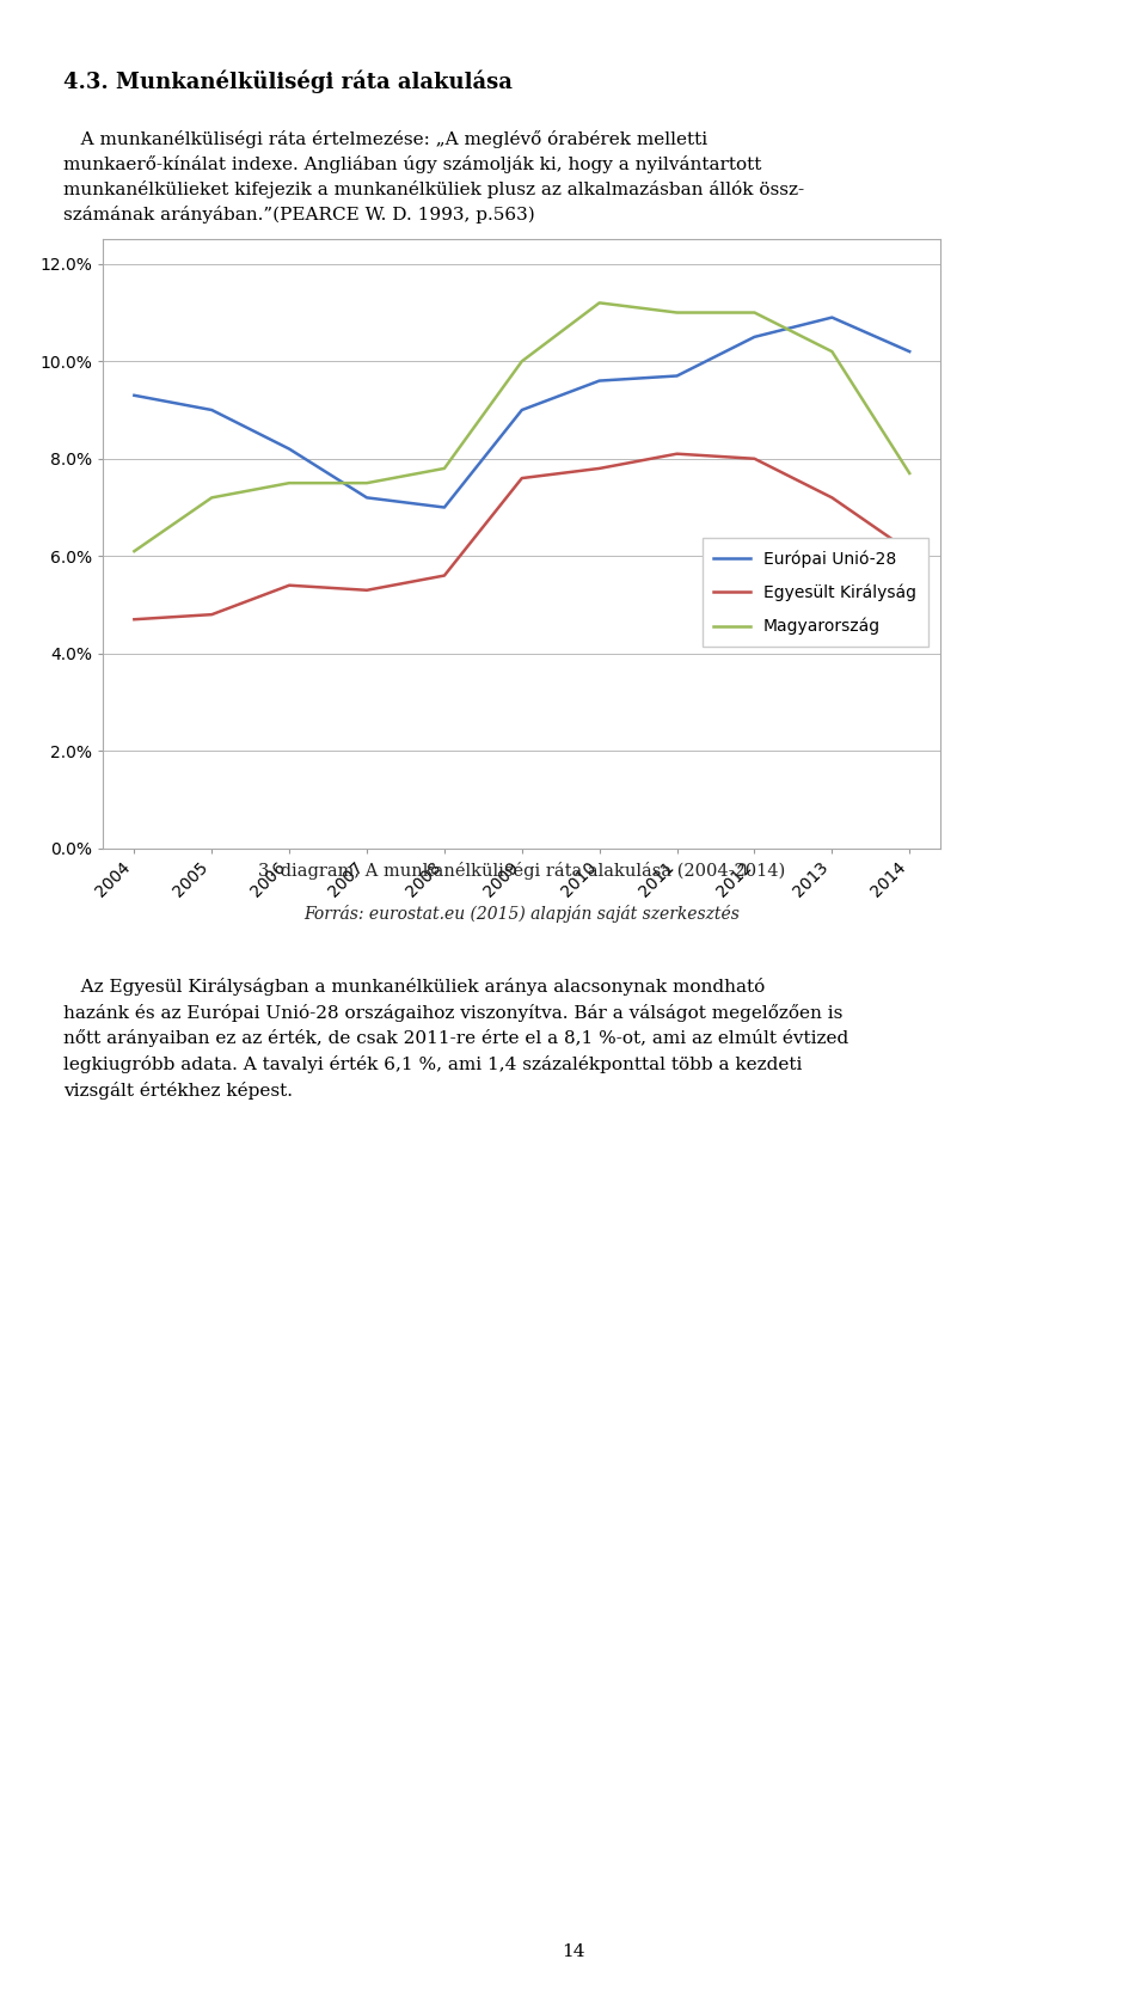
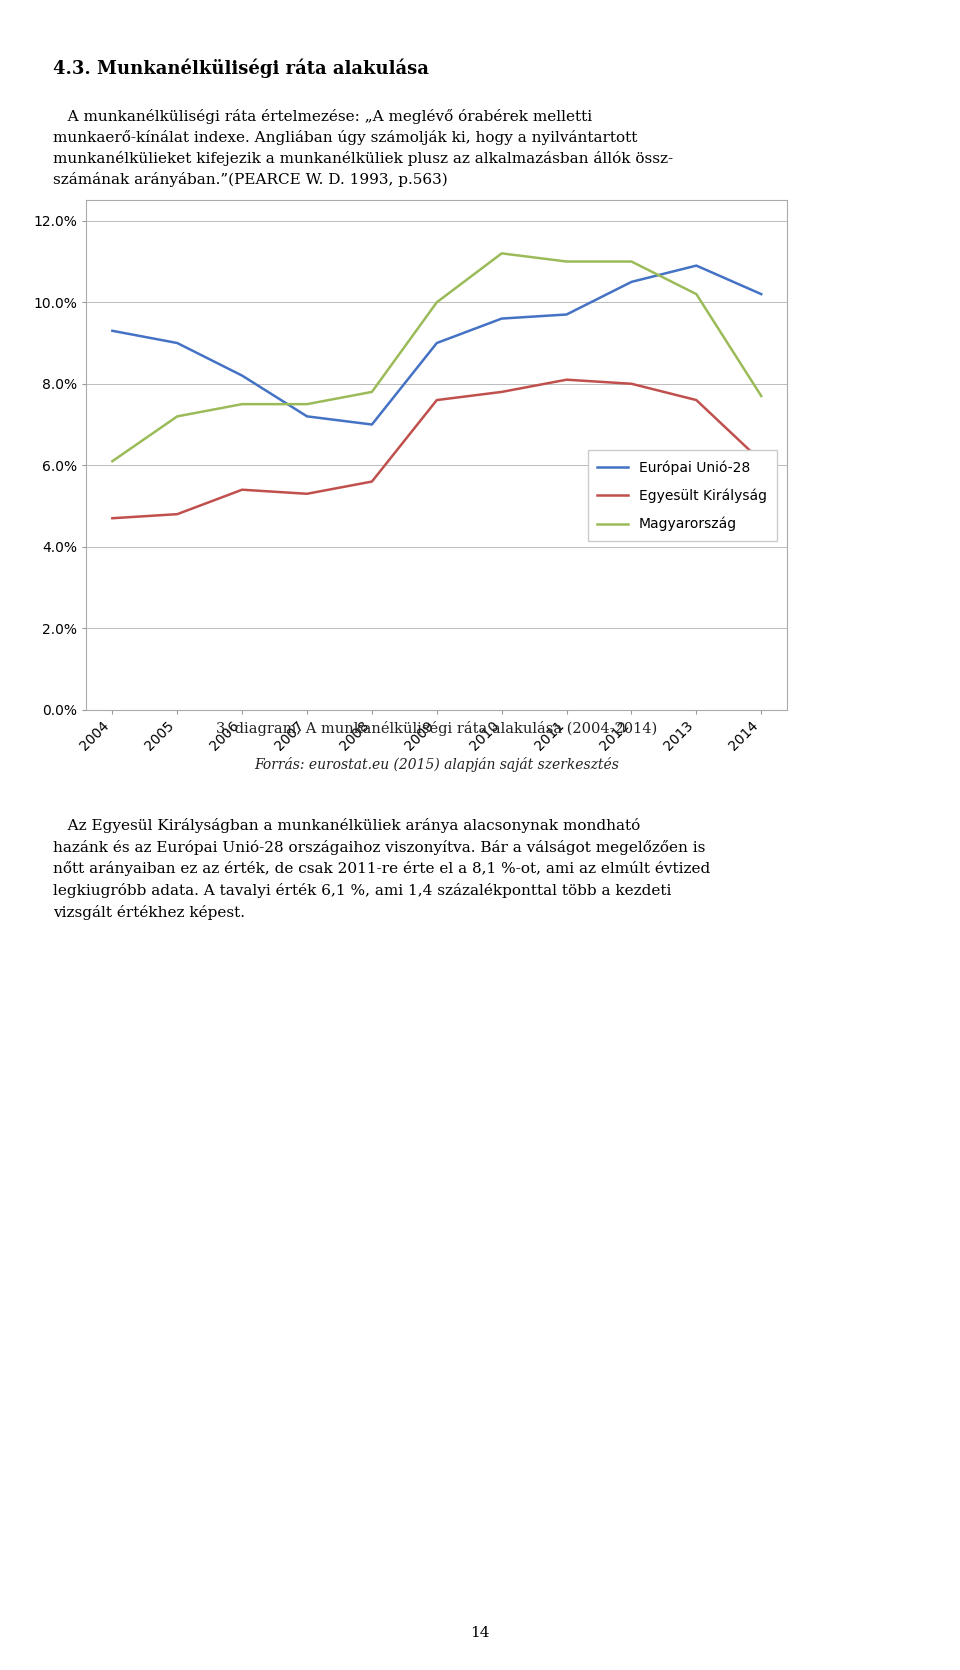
Egyesült Királyság/2013: 7.2% -> 7.6%
